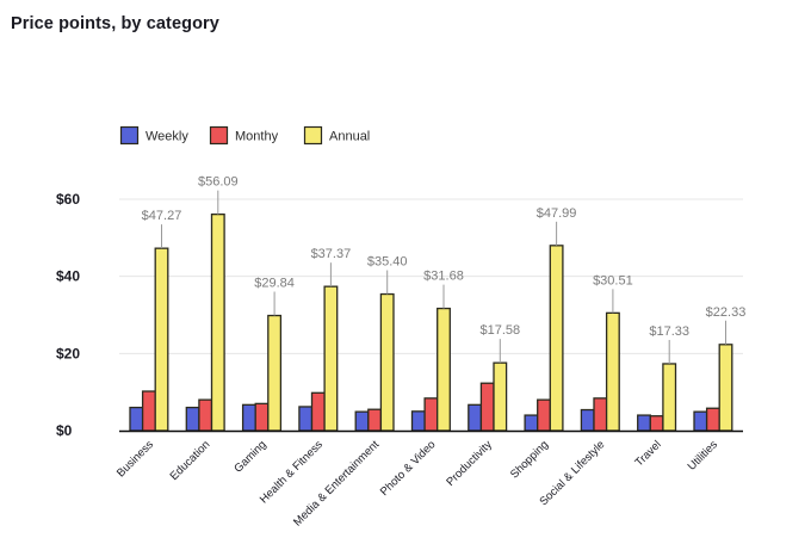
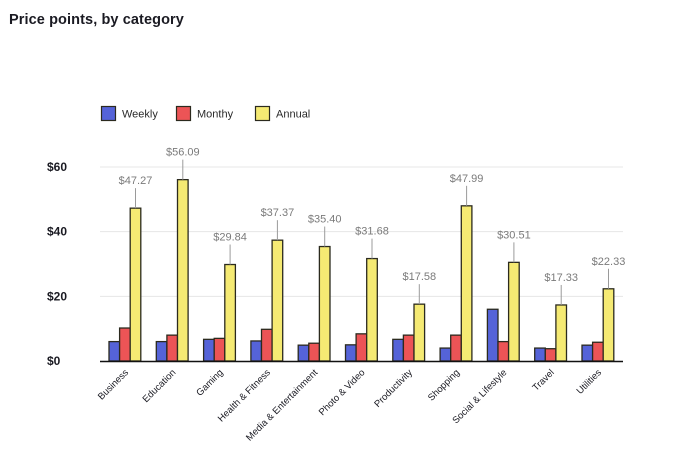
Monthy/Productivity: $12 -> $8
Weekly/Social & Lifestyle: $5 -> $16
Monthy/Social & Lifestyle: $8 -> $6
